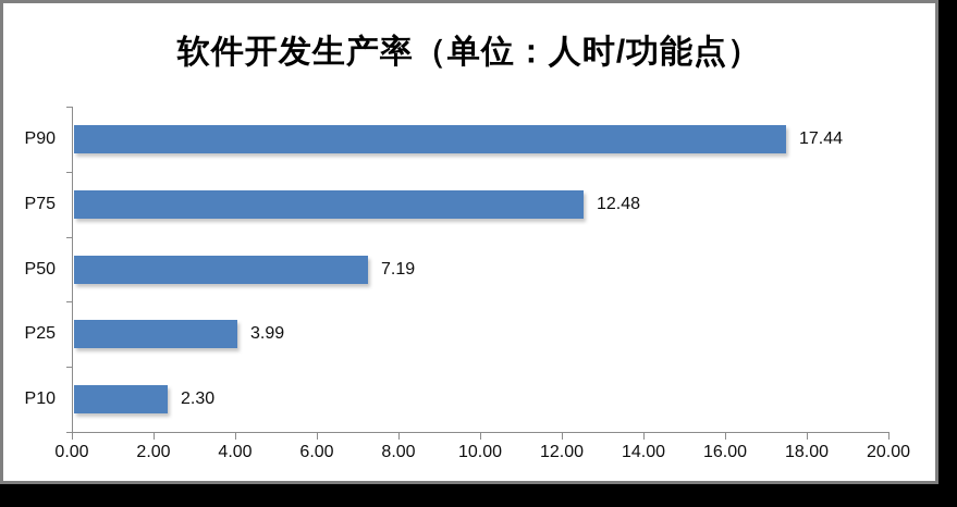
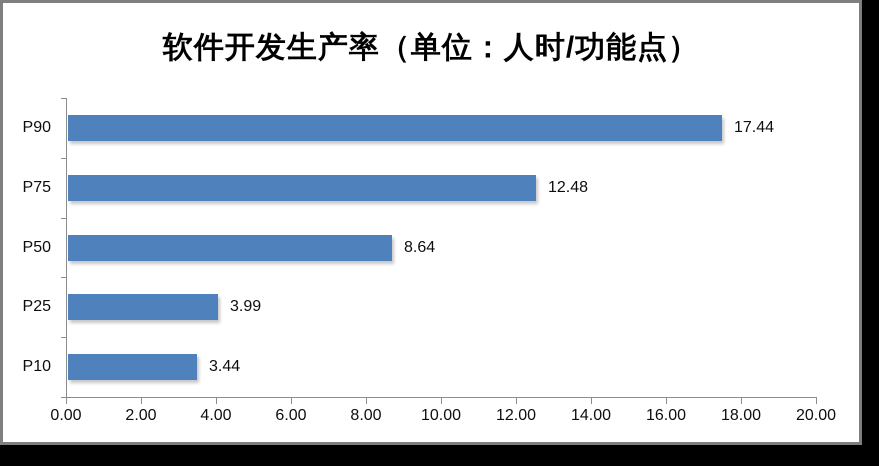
P50: 7.19 -> 8.64
P10: 2.30 -> 3.44
